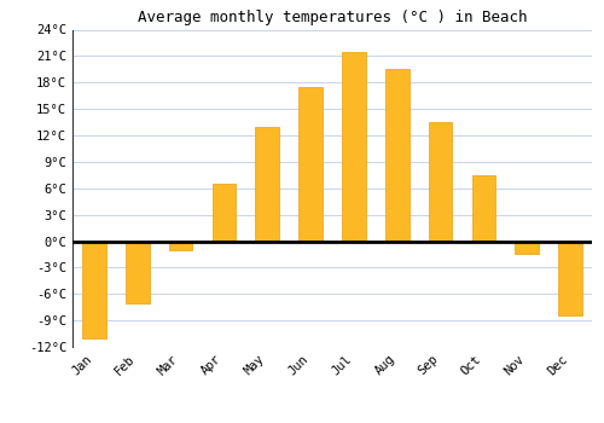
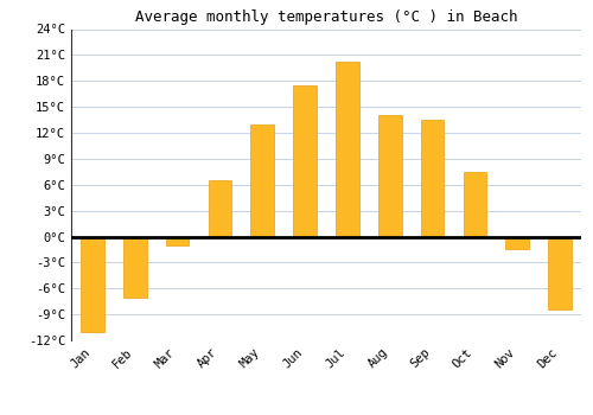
Jul: 21.5°C -> 20.2°C
Aug: 19.5°C -> 14.0°C
